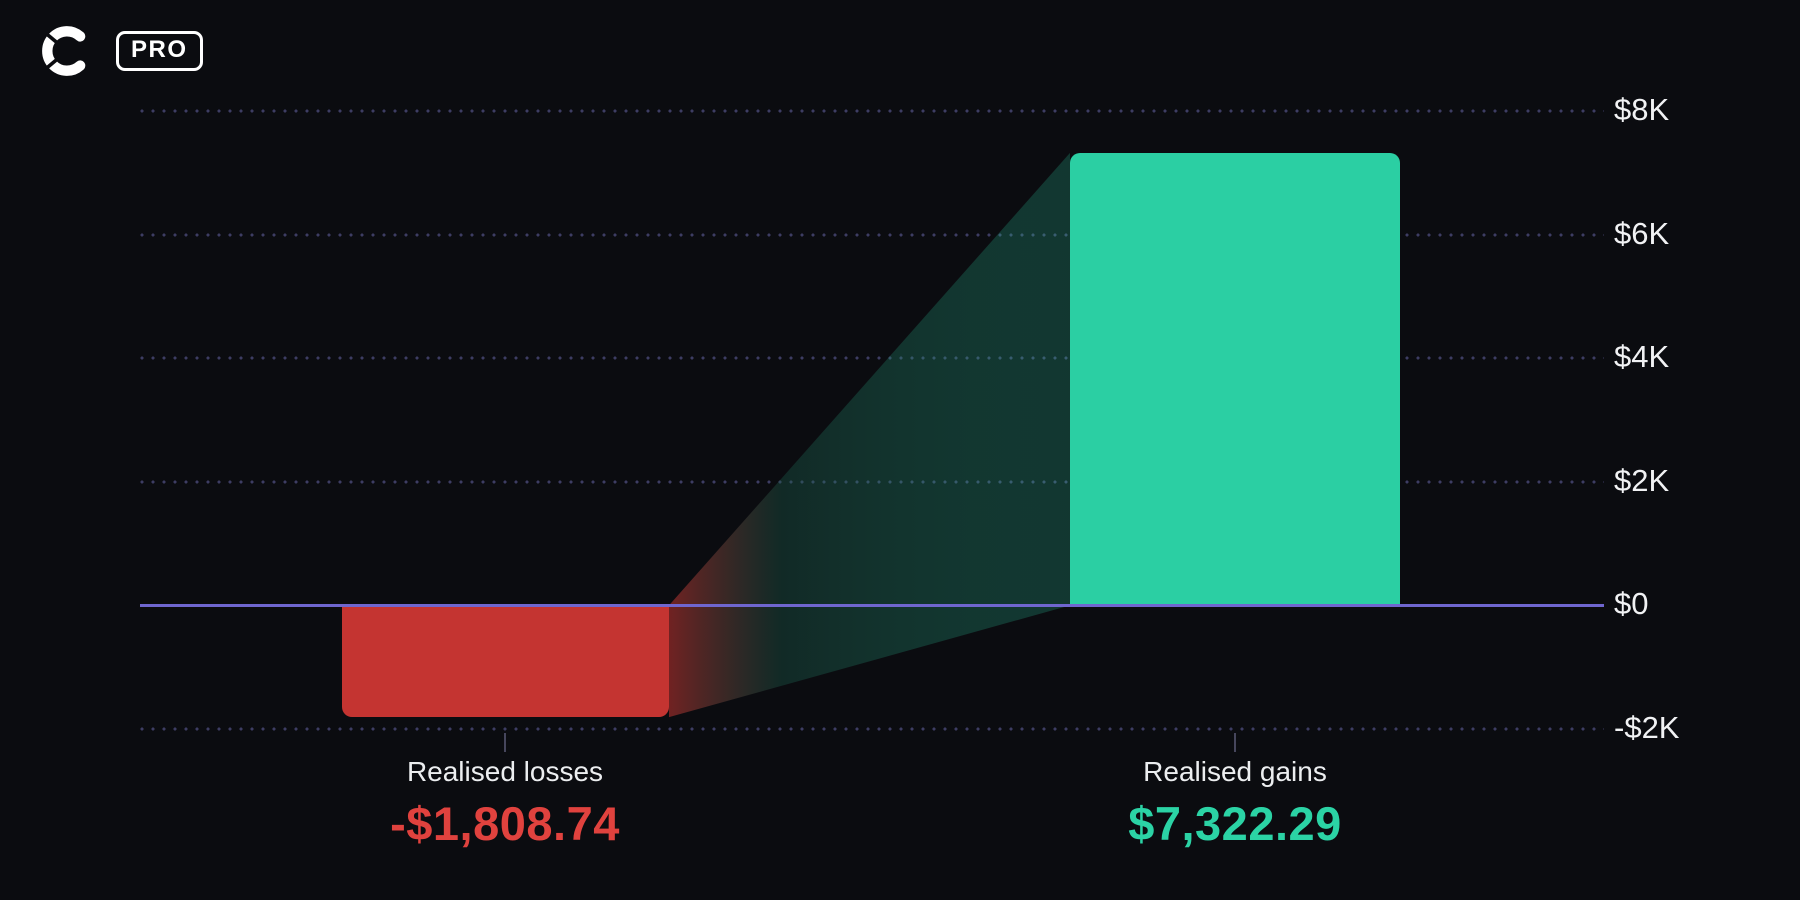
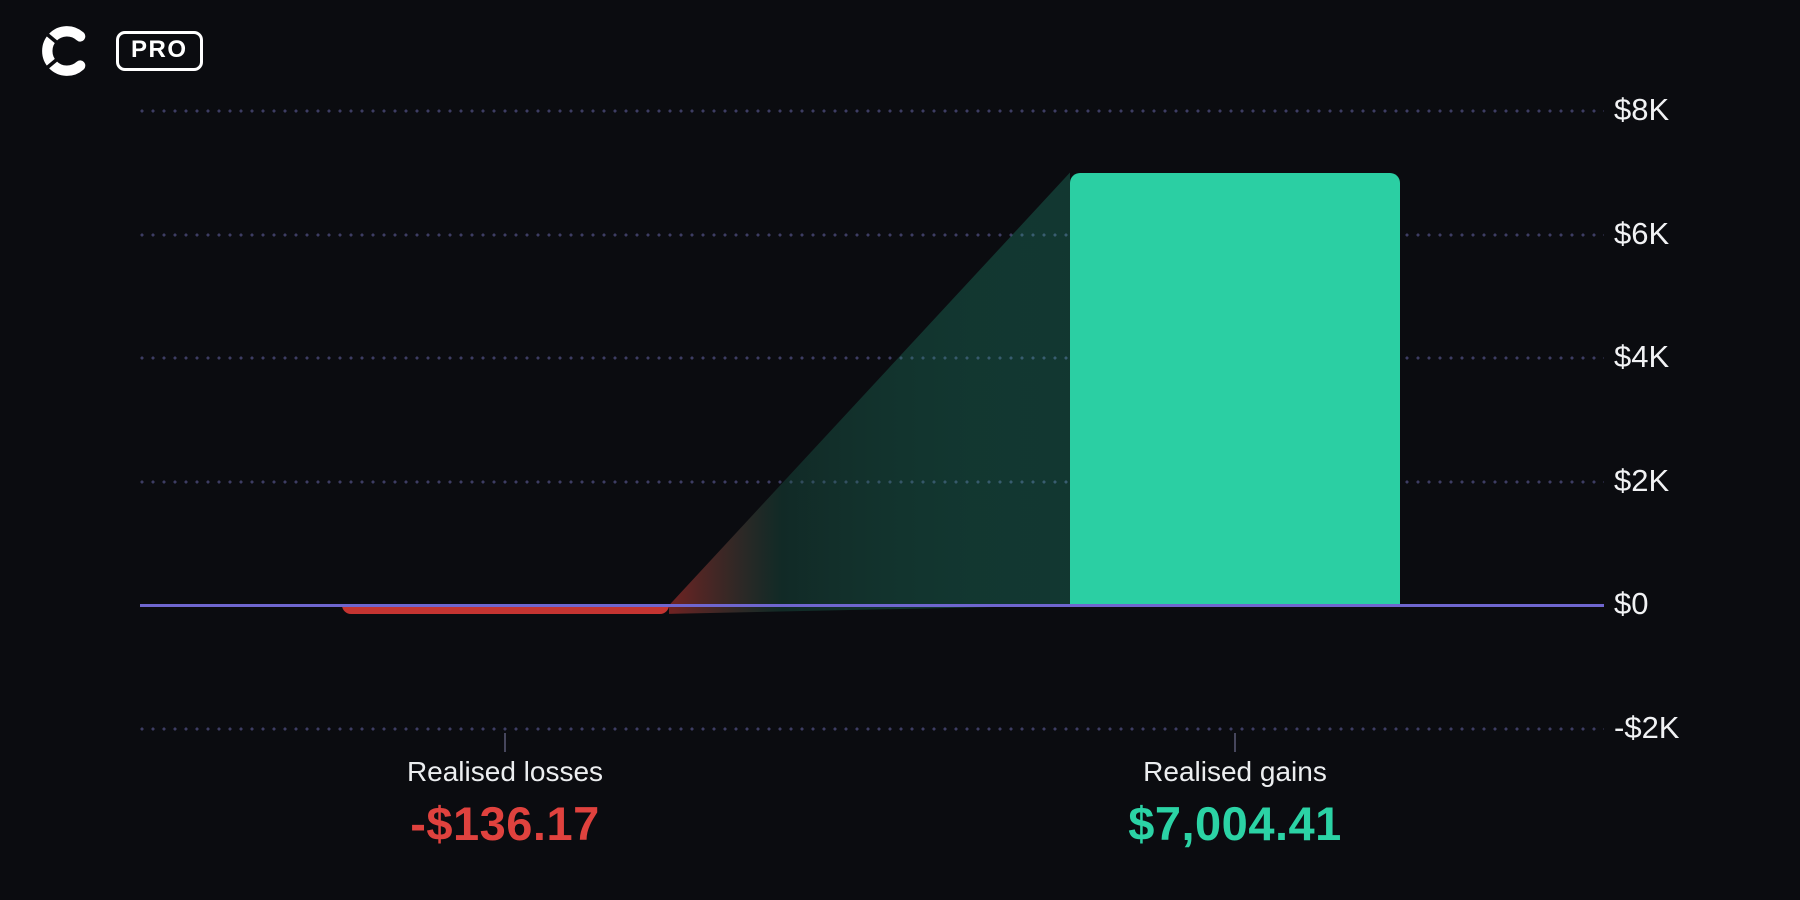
Realised losses: -$1,808.74 -> -$136.17
Realised gains: $7,322.29 -> $7,004.41
